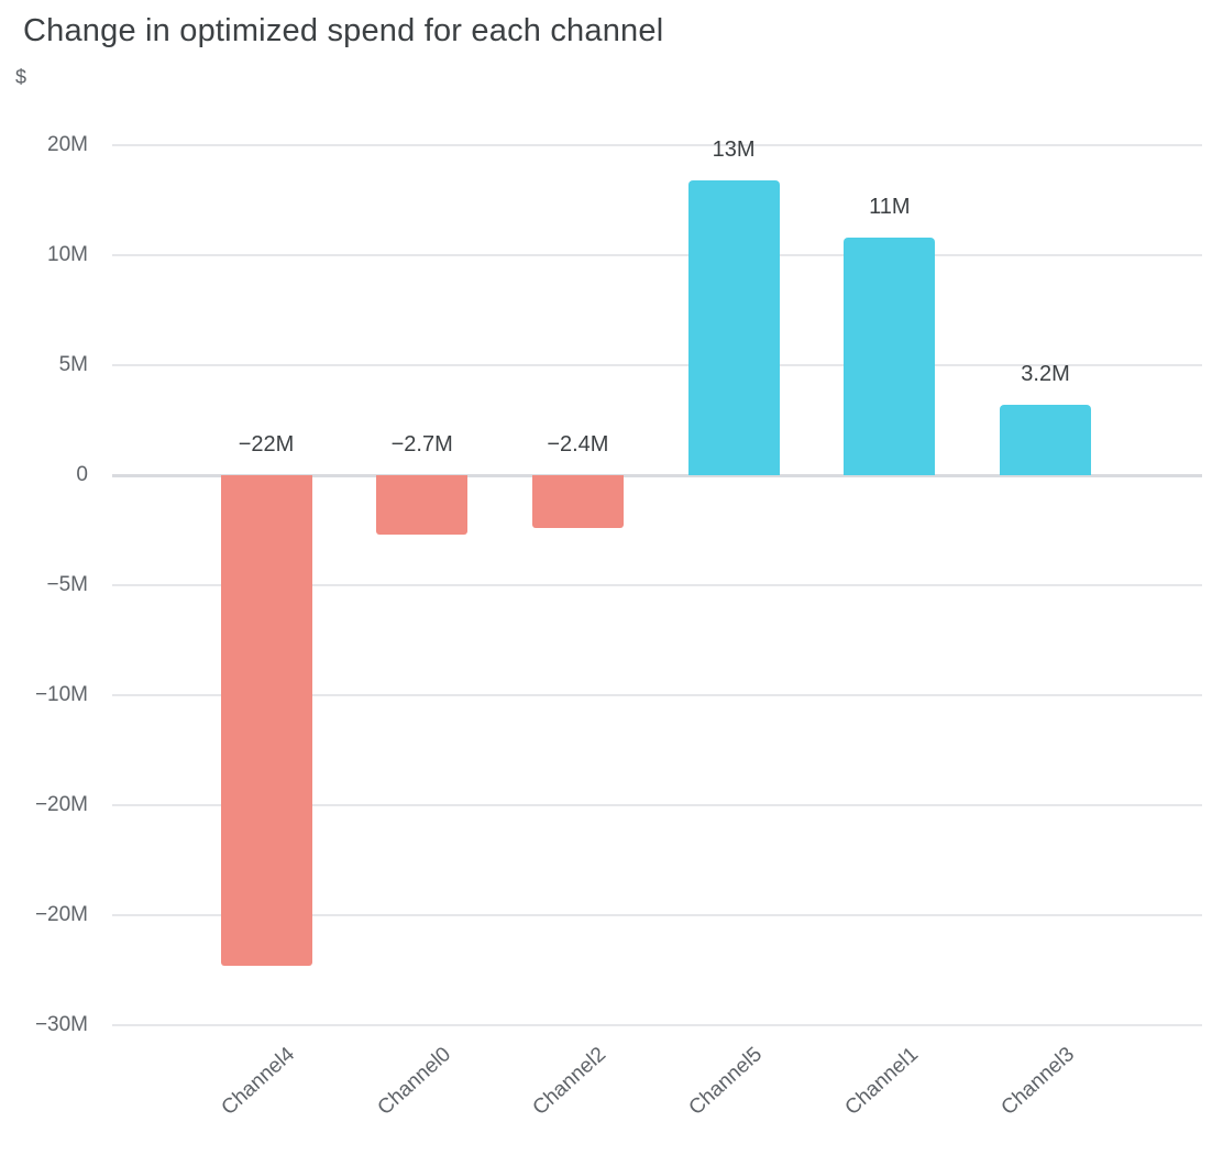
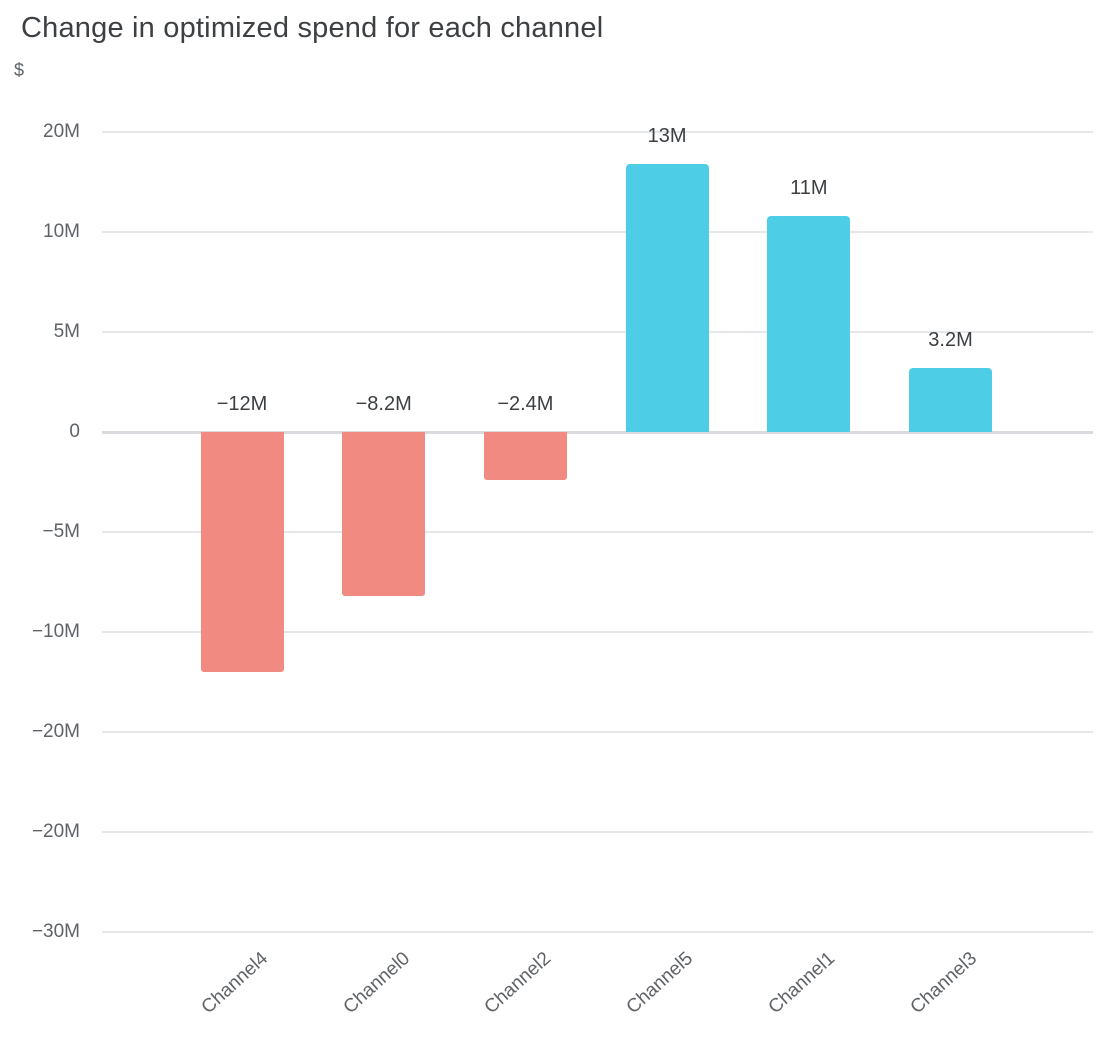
Channel4: −22M -> −12M
Channel0: −2.7M -> −8.2M
